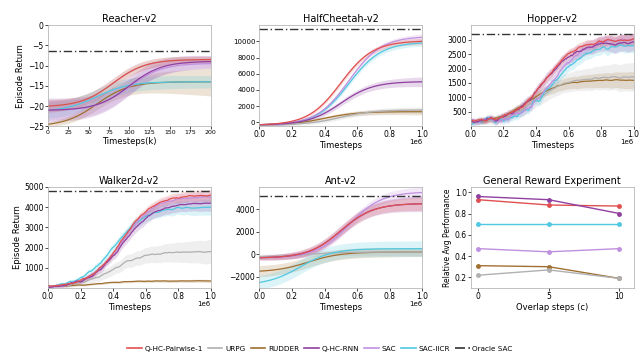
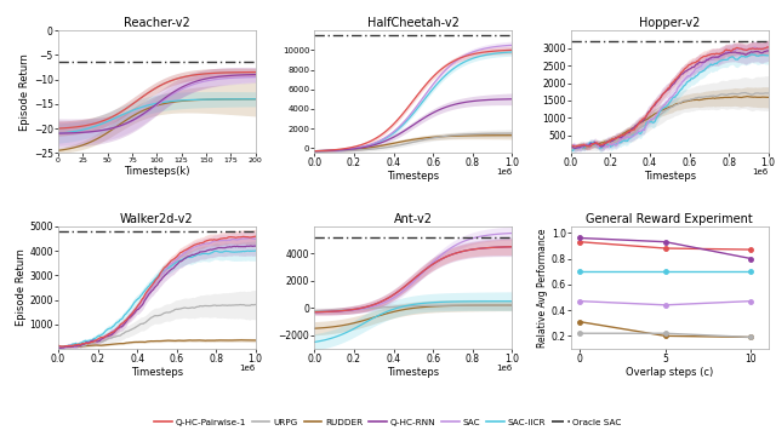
General Reward Experiment/URPG/5: 0.27 -> 0.22
General Reward Experiment/RUDDER/5: 0.30 -> 0.20
